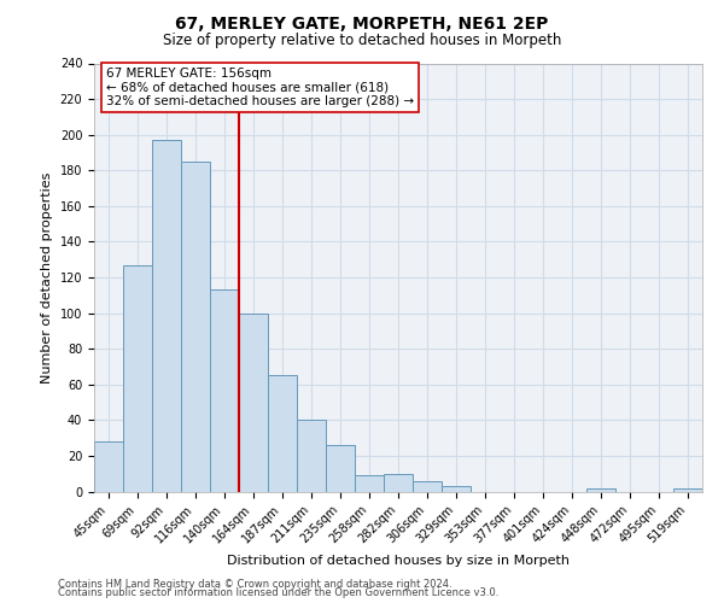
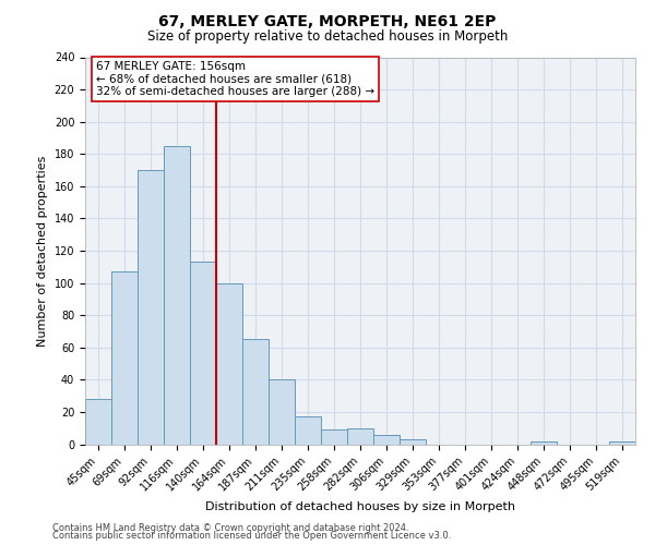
69sqm: 127 -> 107
92sqm: 197 -> 170
235sqm: 26 -> 17
